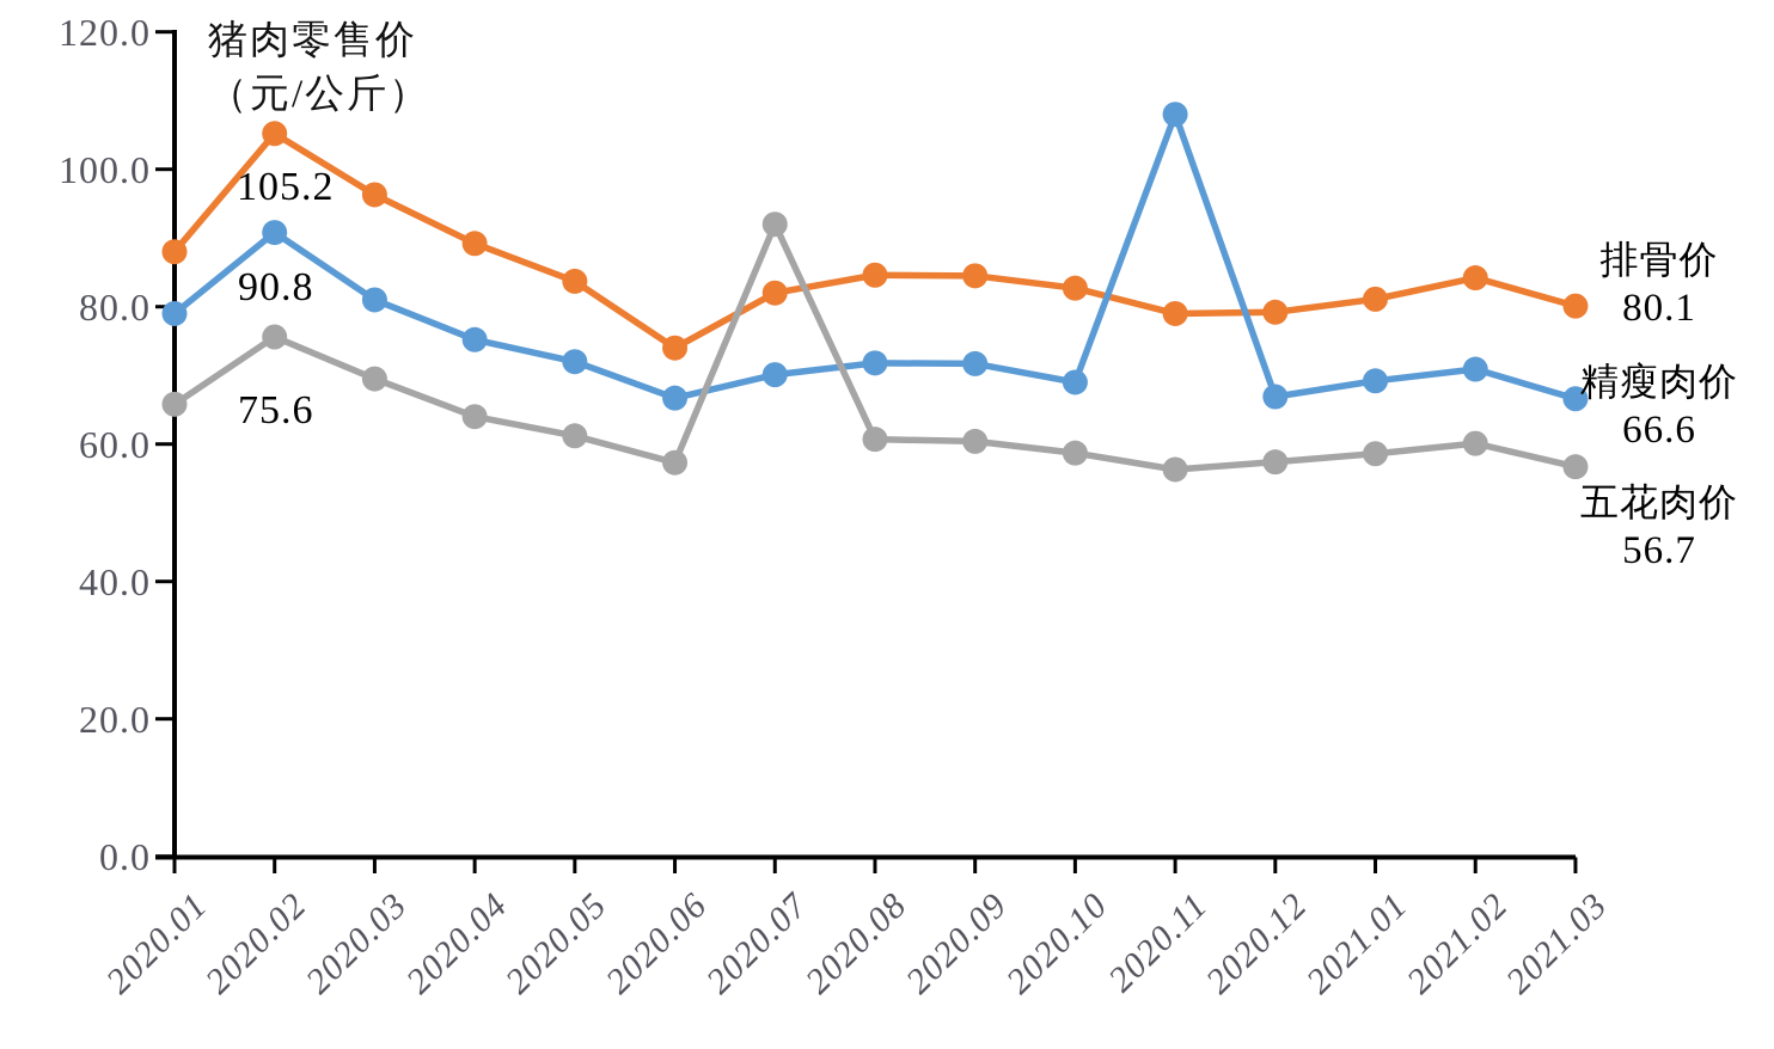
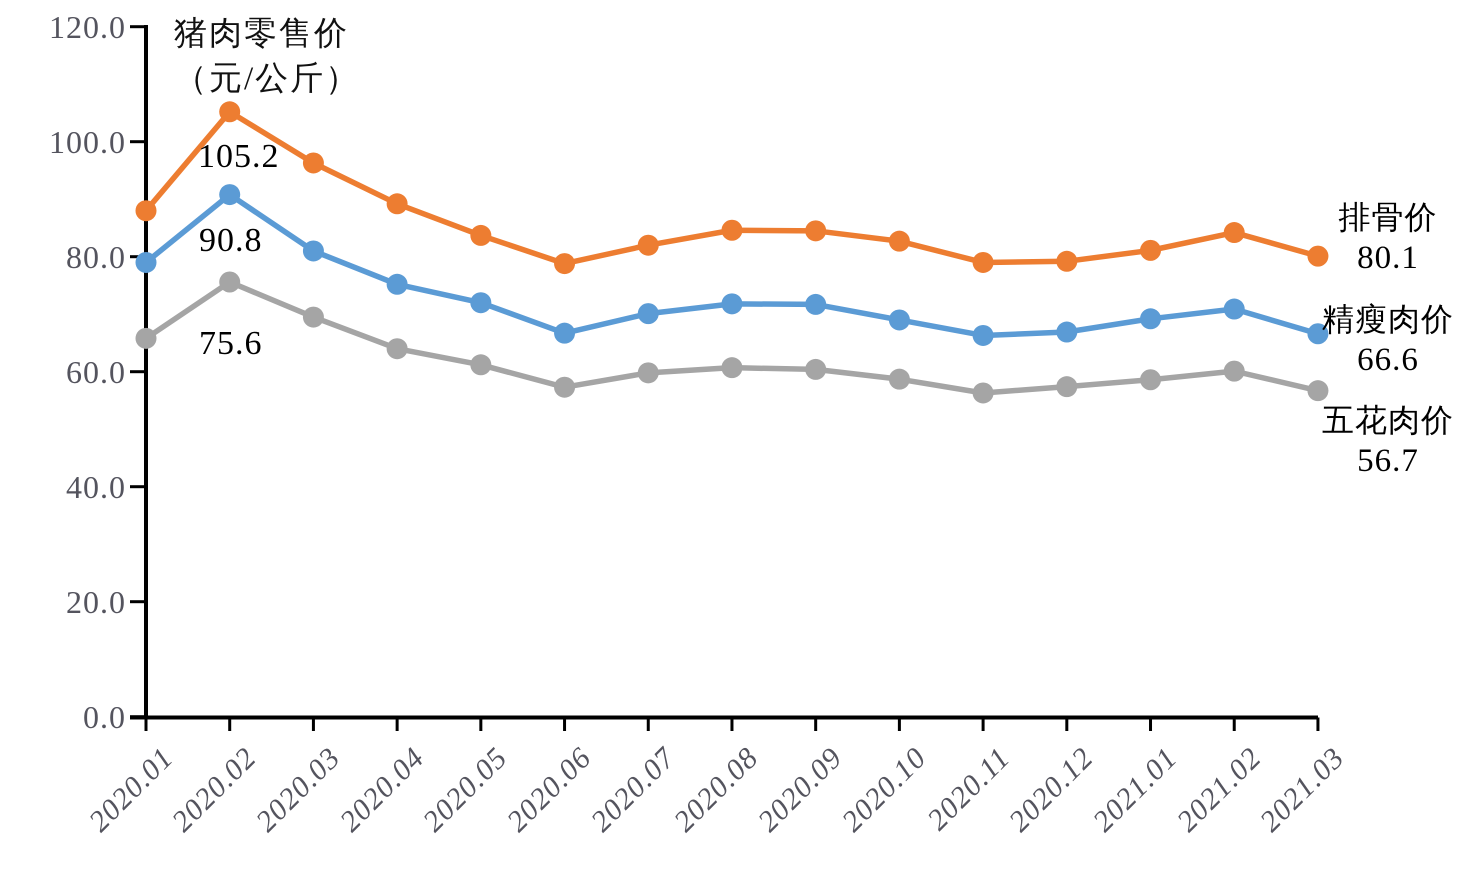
排骨价/2020.06: 74 -> 79
五花肉价/2020.07: 92 -> 60
精瘦肉价/2020.11: 108 -> 66
